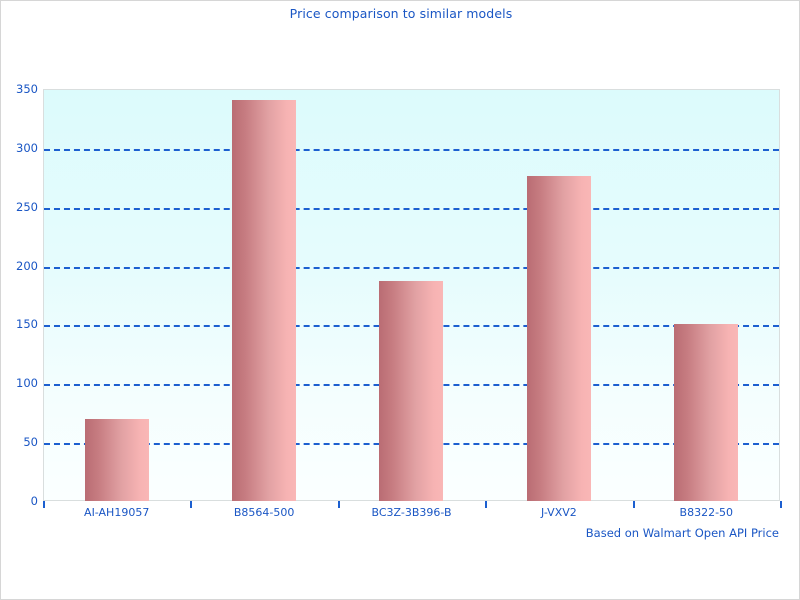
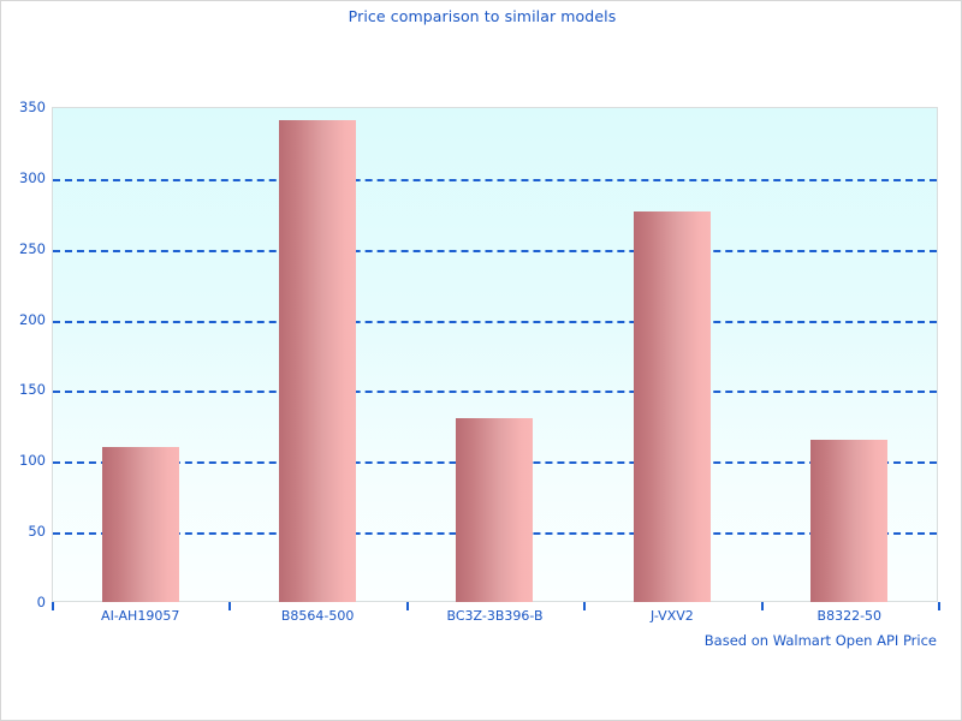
AI-AH19057: 70 -> 110
BC3Z-3B396-B: 187 -> 130
B8322-50: 150 -> 115
